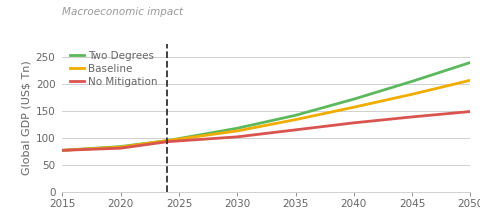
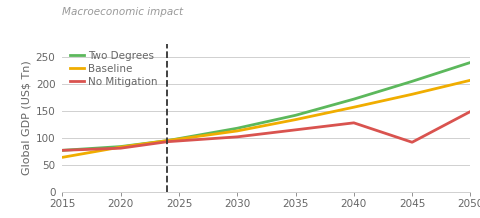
Baseline/2015: 77 -> 64
No Mitigation/2045: 139 -> 92
